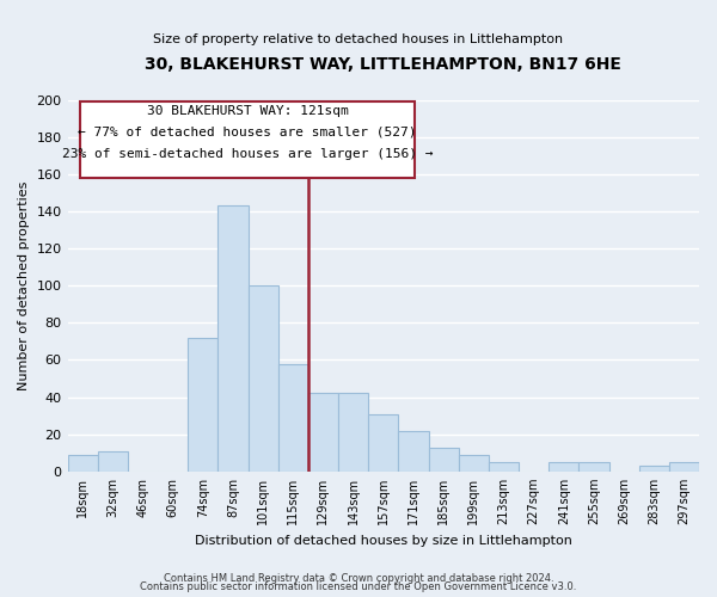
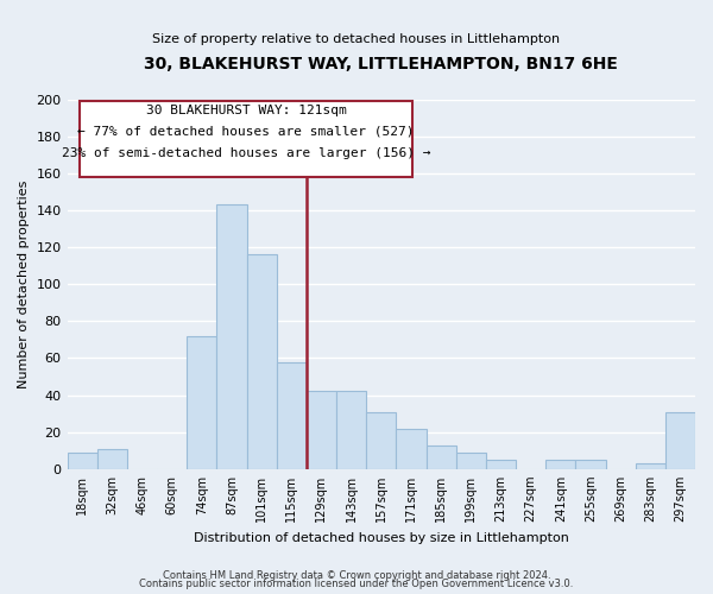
101sqm: 100 -> 116
297sqm: 5 -> 31
